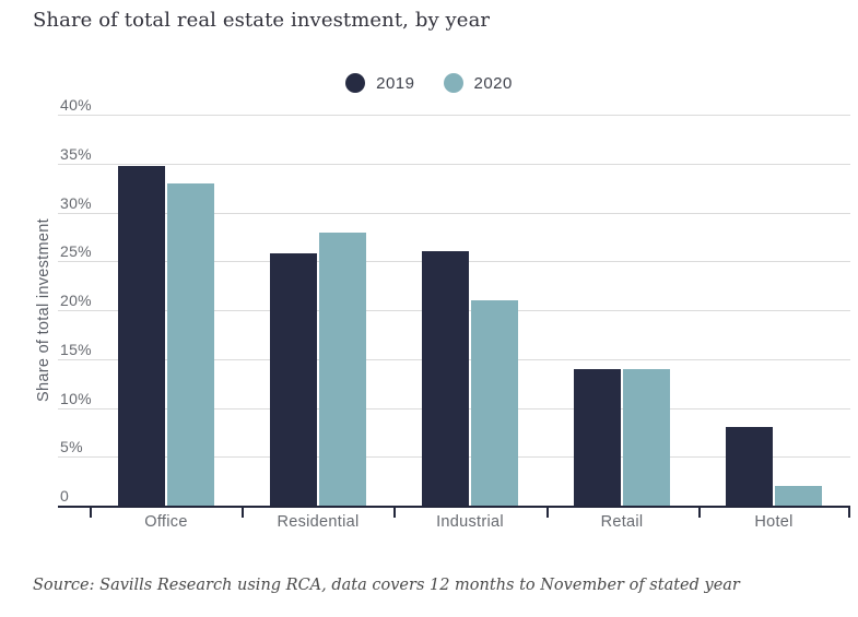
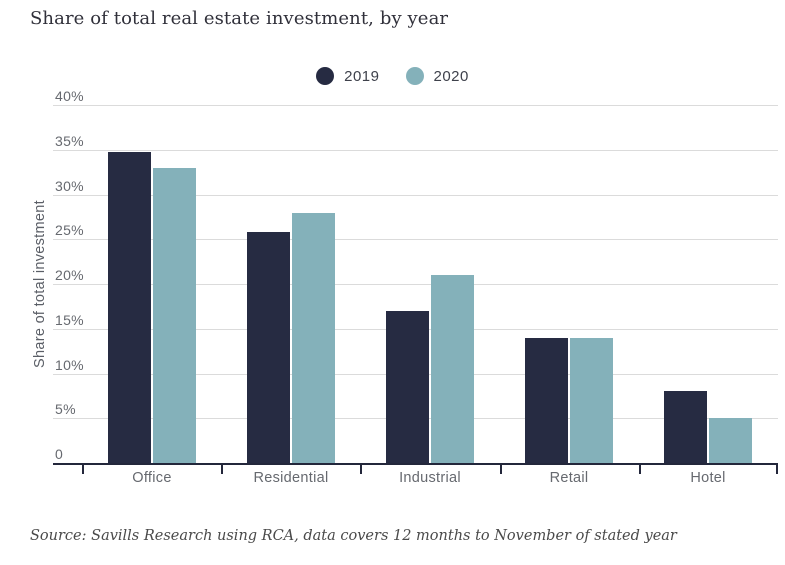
2019/Industrial: 26% -> 17%
2020/Hotel: 2% -> 5%
